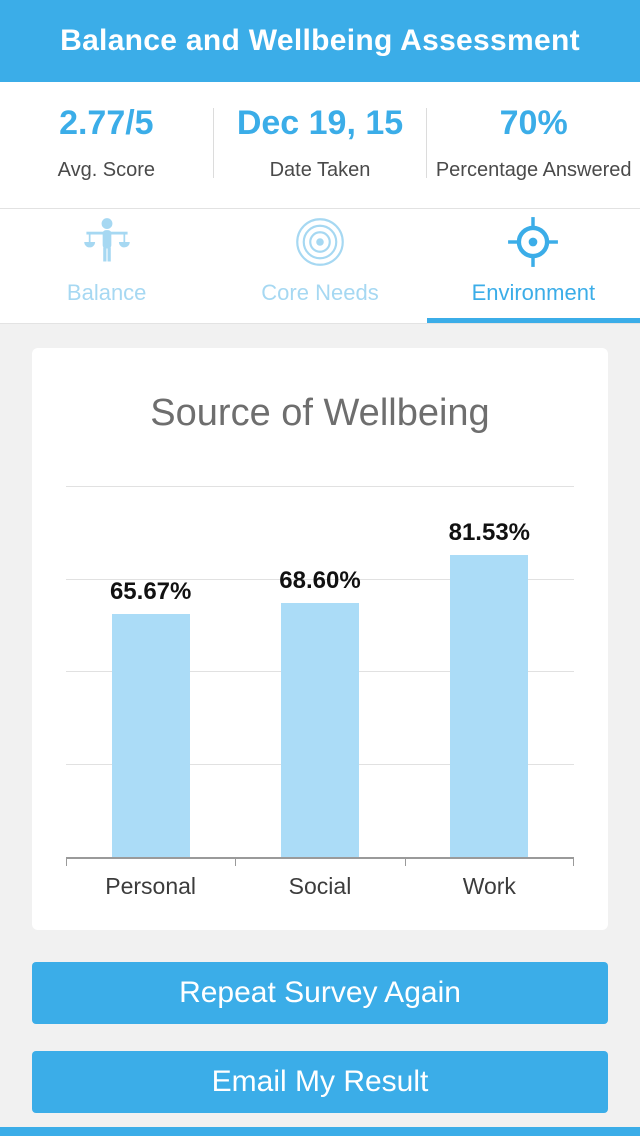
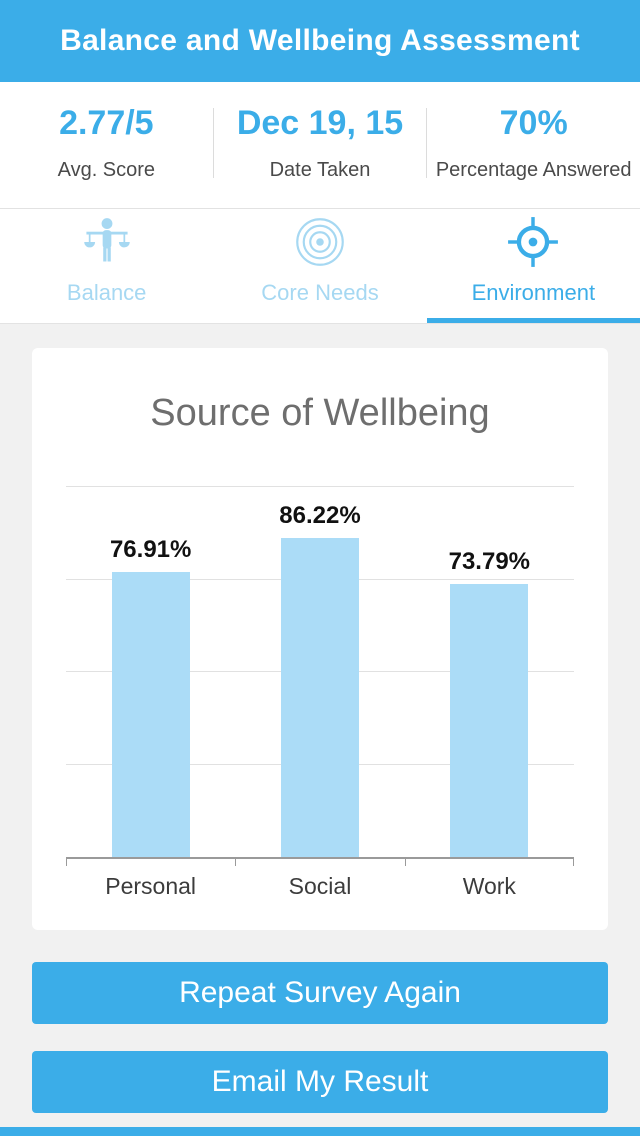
Personal: 65.67% -> 76.91%
Social: 68.60% -> 86.22%
Work: 81.53% -> 73.79%
